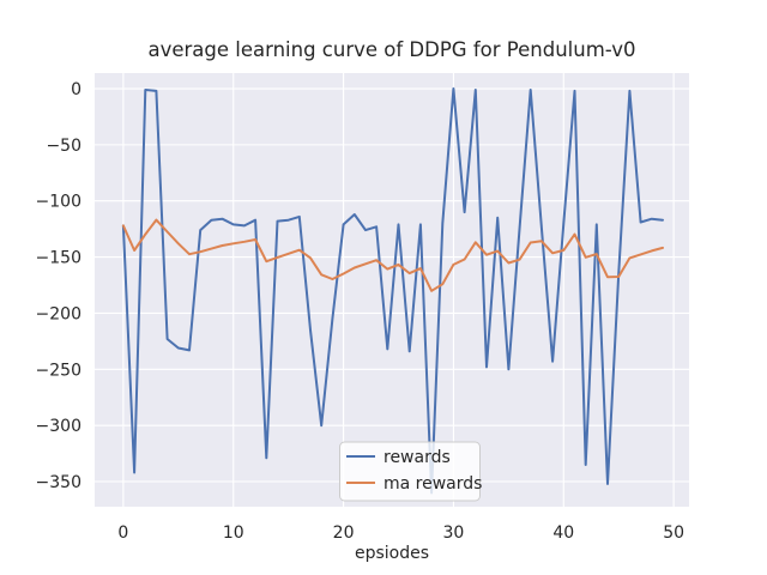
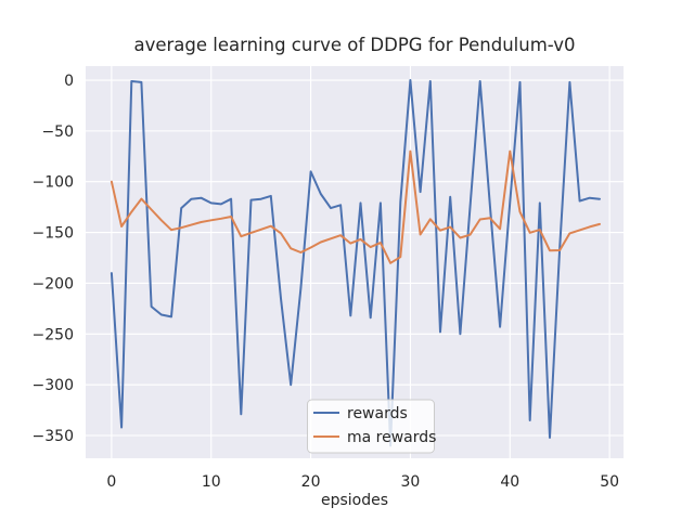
rewards/0: -120 -> -190
ma rewards/0: -120 -> -100
rewards/20: -120 -> -90
ma rewards/30: -160 -> -70
ma rewards/40: -140 -> -70
